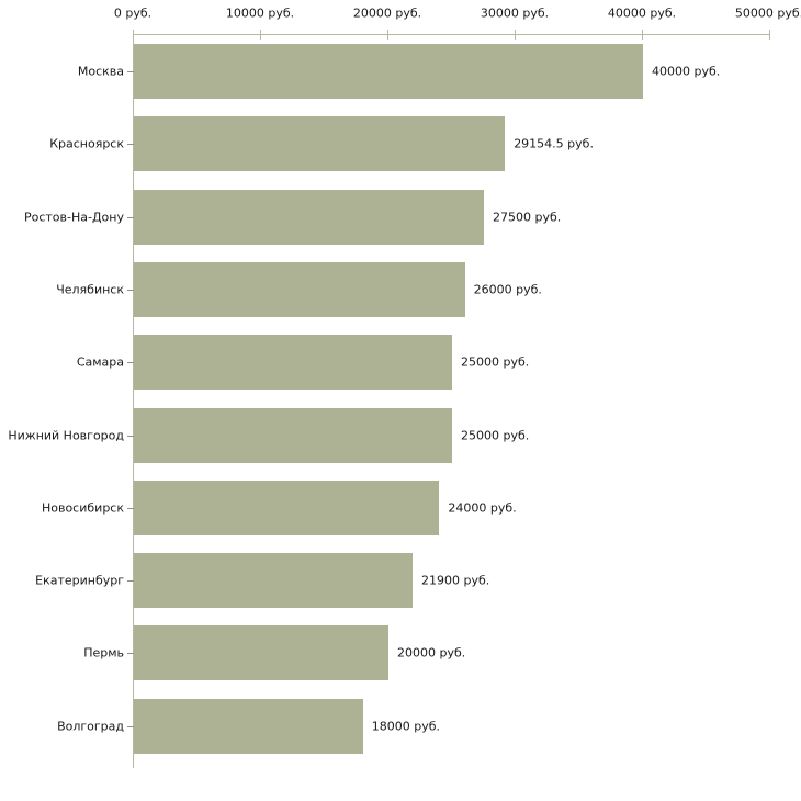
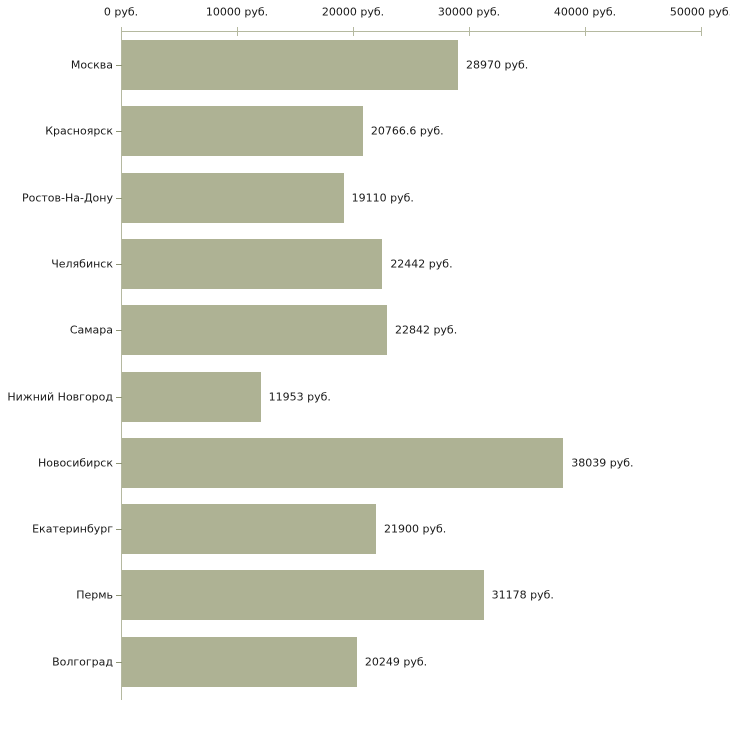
Москва: 40000 -> 28970
Красноярск: 29154.5 -> 20766.6
Ростов-На-Дону: 27500 -> 19110
Челябинск: 26000 -> 22442
Самара: 25000 -> 22842
Нижний Новгород: 25000 -> 11953
Новосибирск: 24000 -> 38039
Пермь: 20000 -> 31178
Волгоград: 18000 -> 20249
